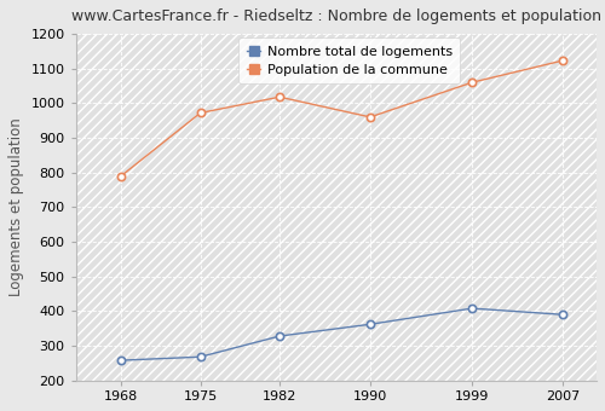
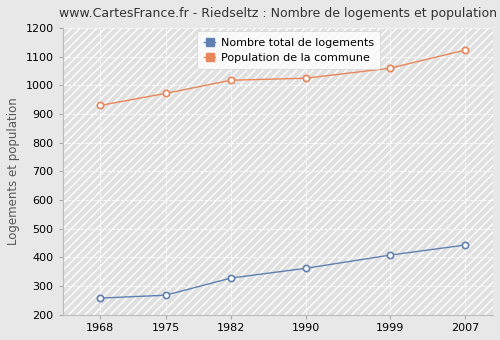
Population de la commune/1968: 790 -> 930
Population de la commune/1990: 960 -> 1025
Nombre total de logements/2007: 390 -> 443
